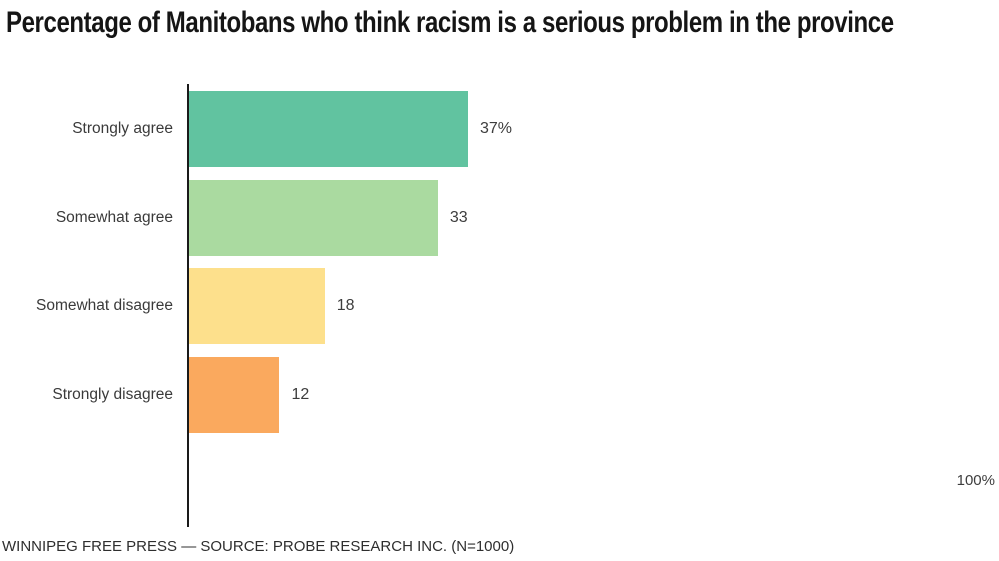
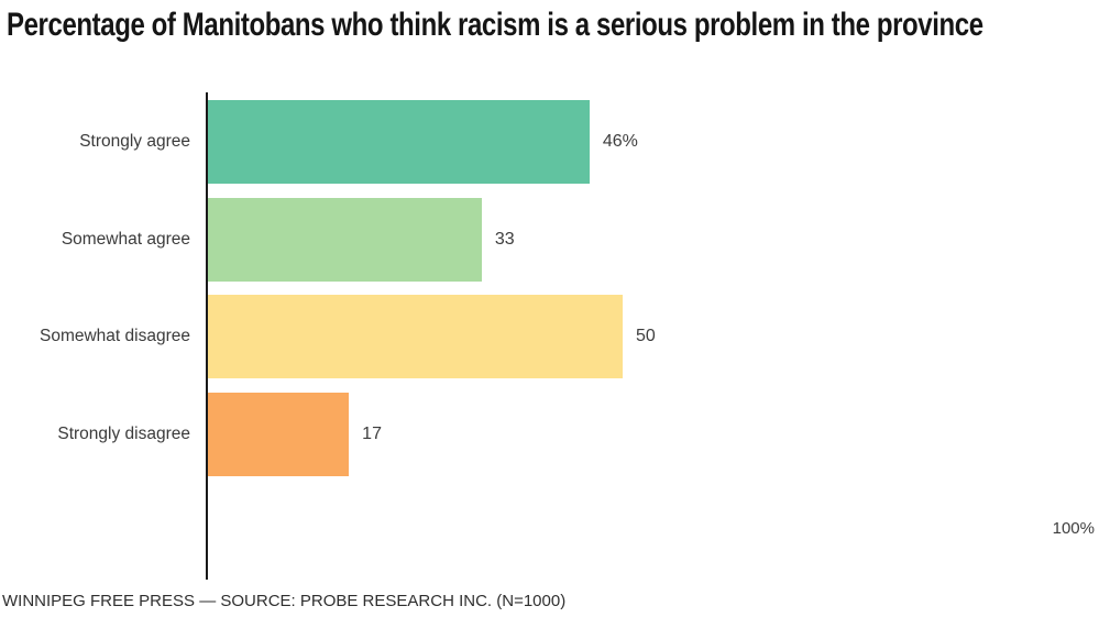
Strongly agree: 37% -> 46%
Somewhat disagree: 18 -> 50
Strongly disagree: 12 -> 17
